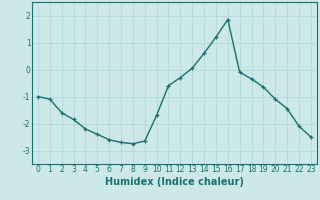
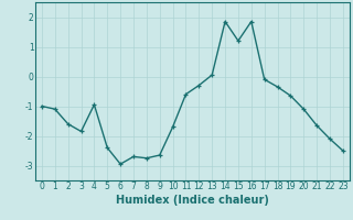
4: -2.20 -> -0.95
6: -2.60 -> -2.95
14: 0.60 -> 1.85
21: -1.45 -> -1.65
